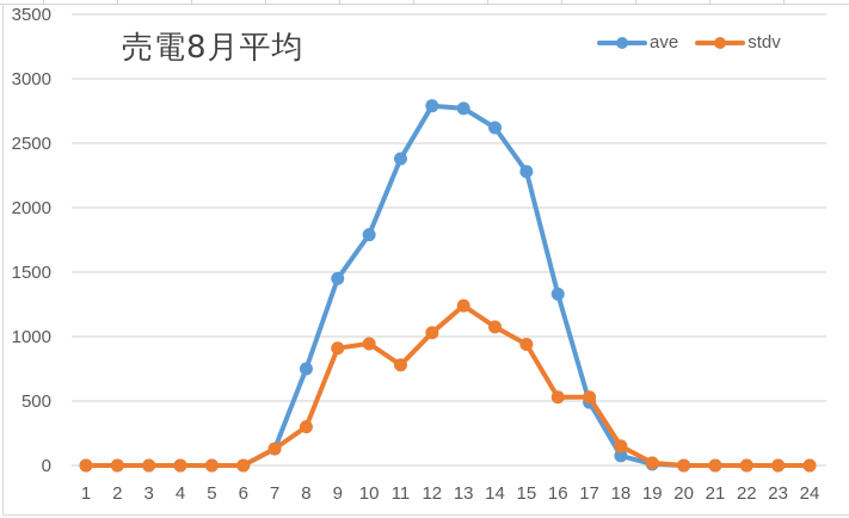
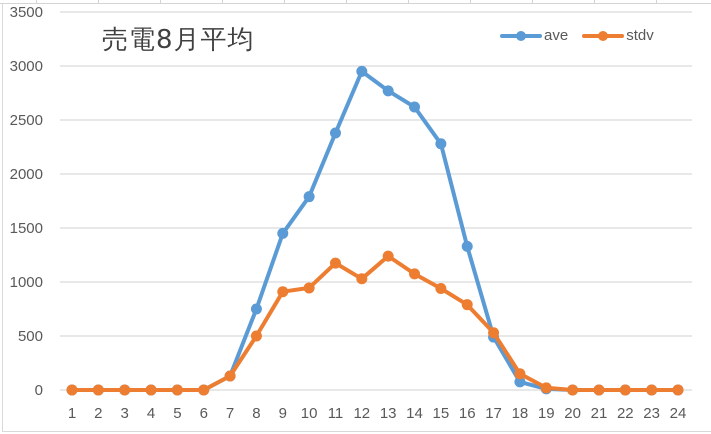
stdv/8: 300 -> 500
stdv/11: 780 -> 1180
ave/12: 2790 -> 2950
stdv/16: 530 -> 790
